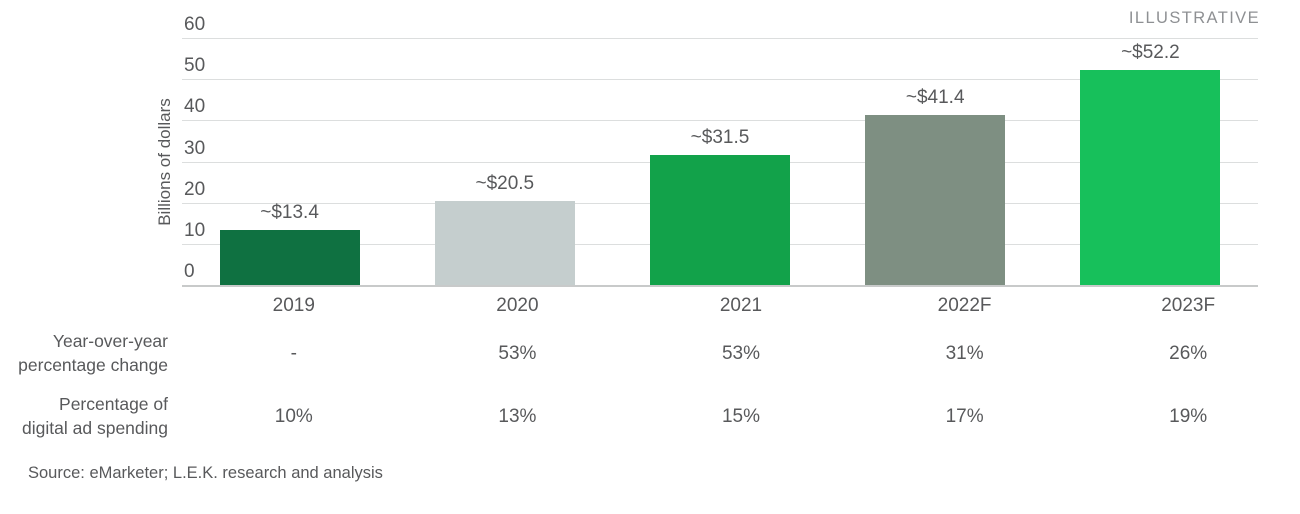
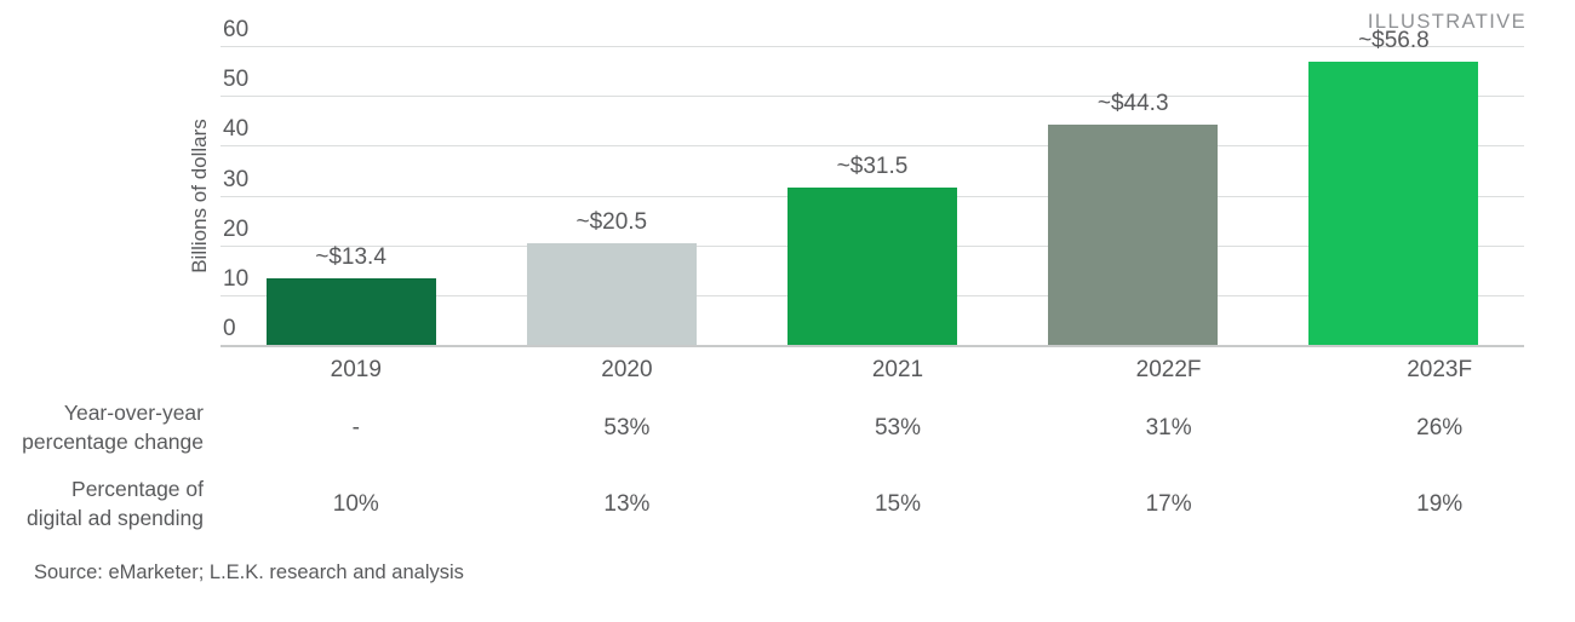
2022F: 41.4 -> 44.3
2023F: 52.2 -> 56.8
